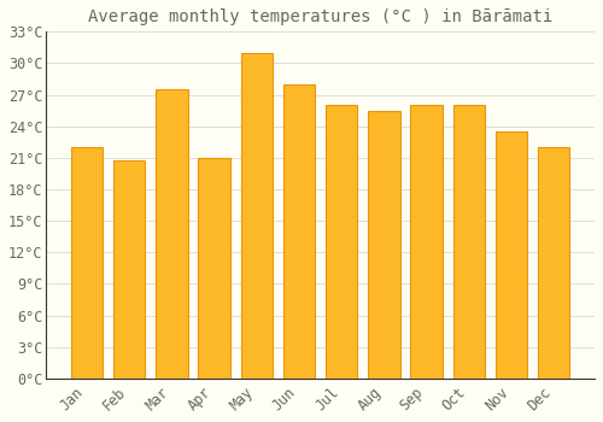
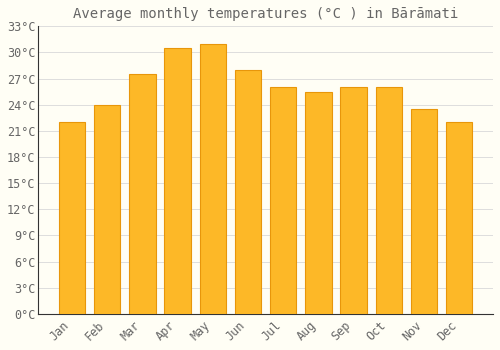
Feb: 20.8°C -> 24.0°C
Apr: 21.0°C -> 30.5°C
